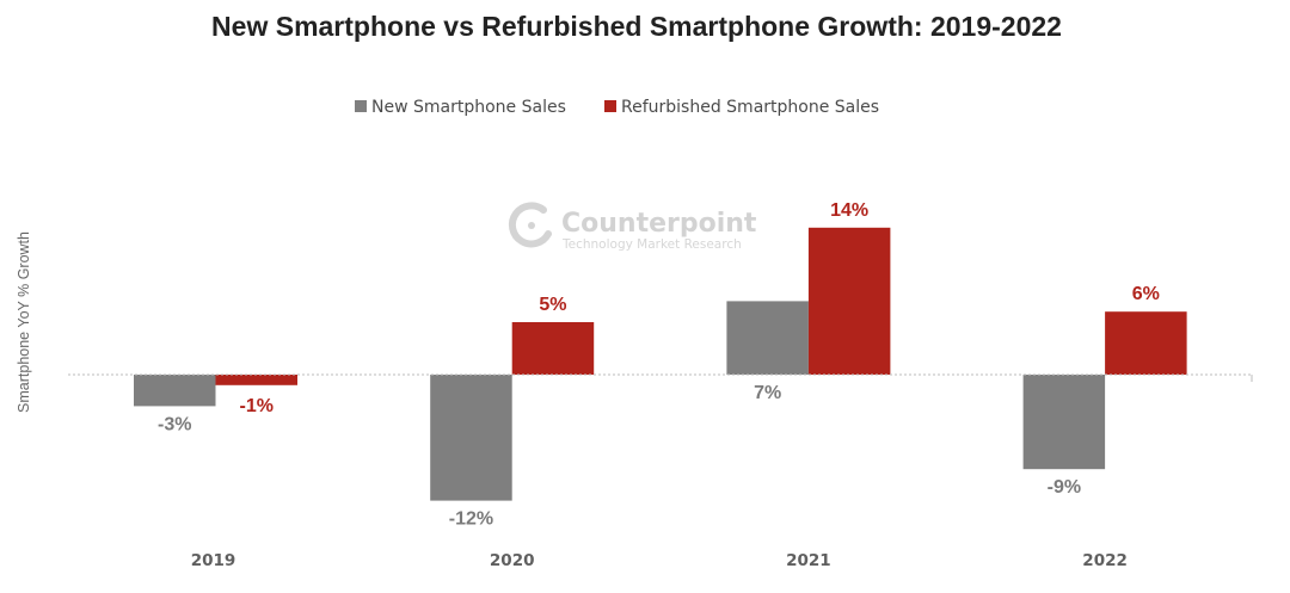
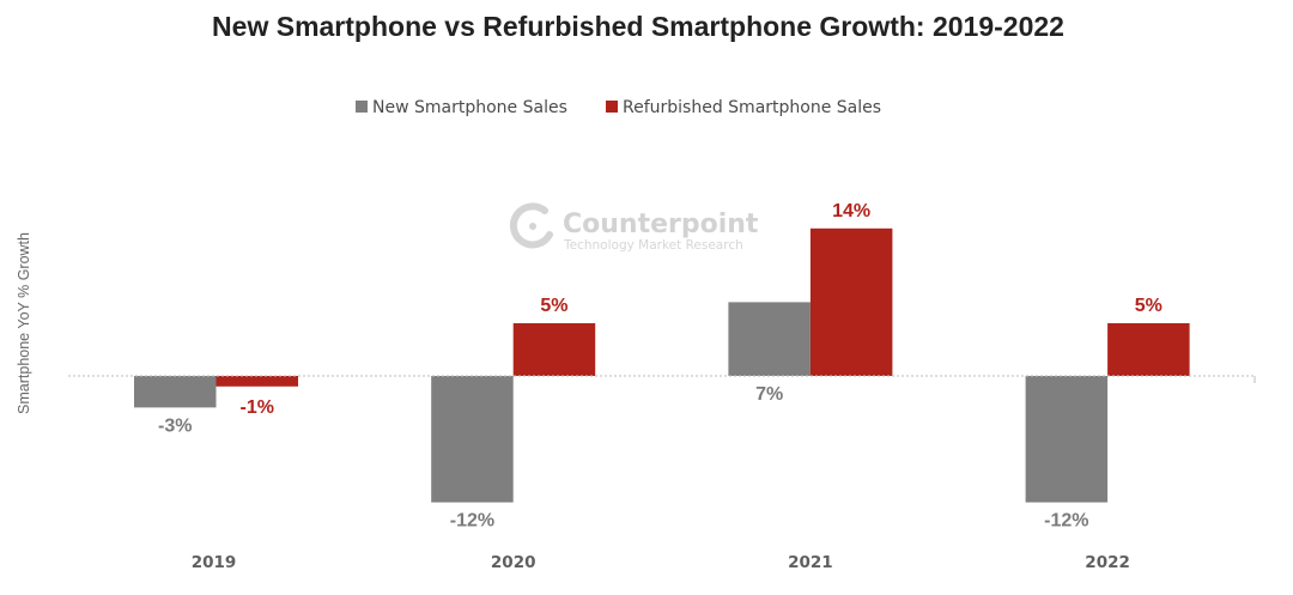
New Smartphone Sales/2022: -9% -> -12%
Refurbished Smartphone Sales/2022: 6% -> 5%
